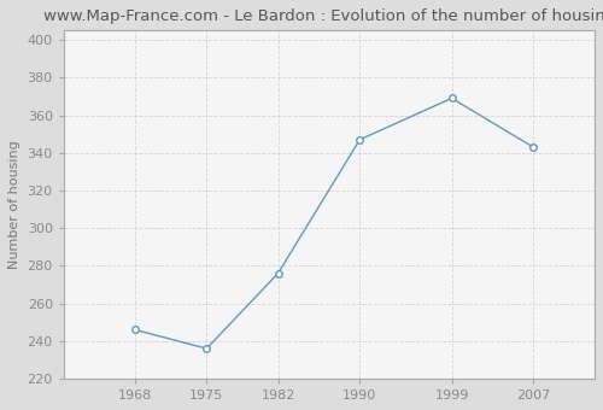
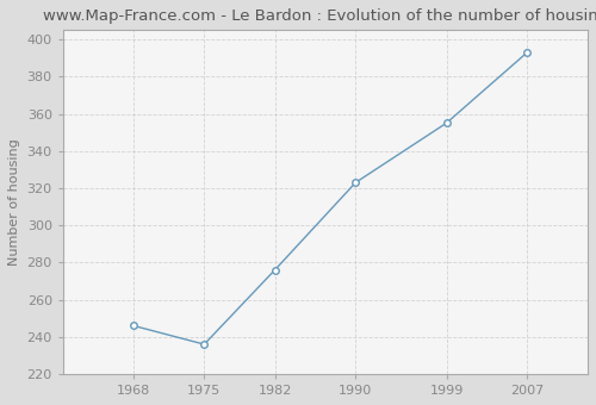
1990: 347 -> 323
1999: 369 -> 355
2007: 343 -> 393
